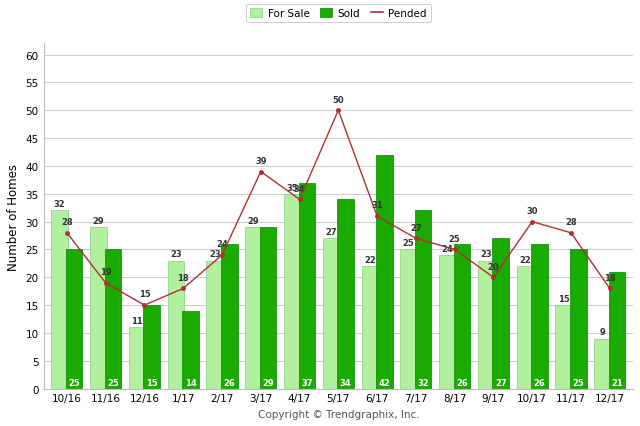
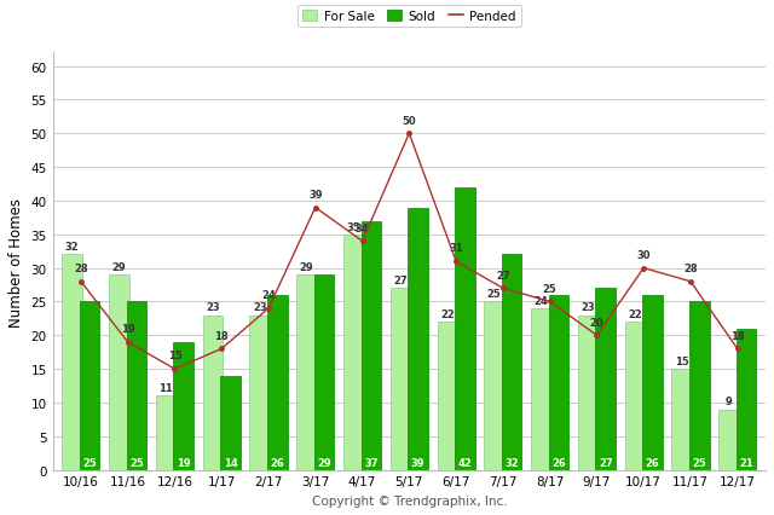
Sold/12/16: 15 -> 19
Sold/5/17: 34 -> 39
